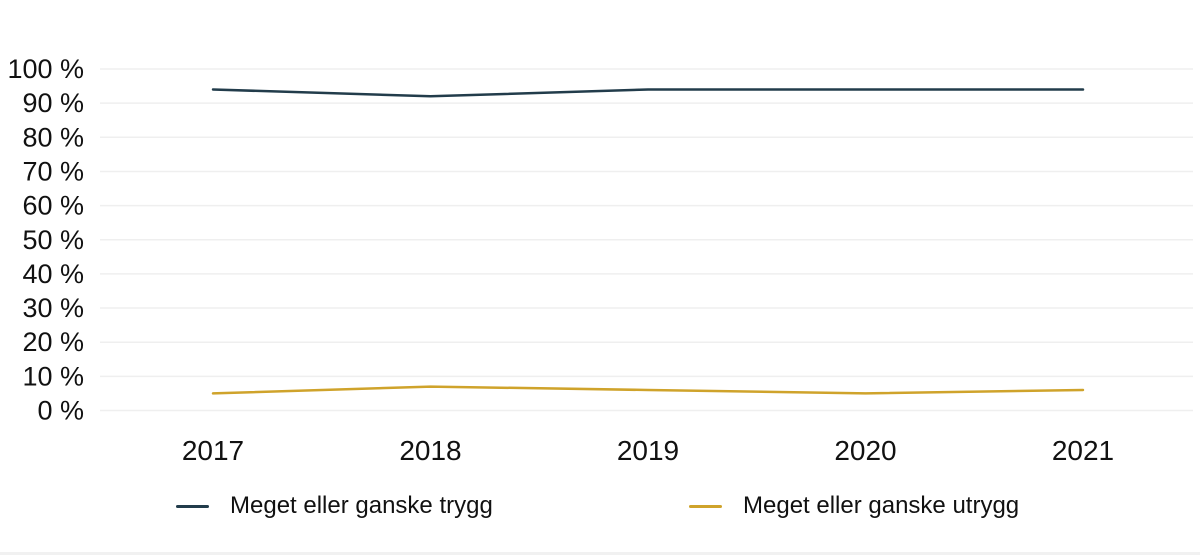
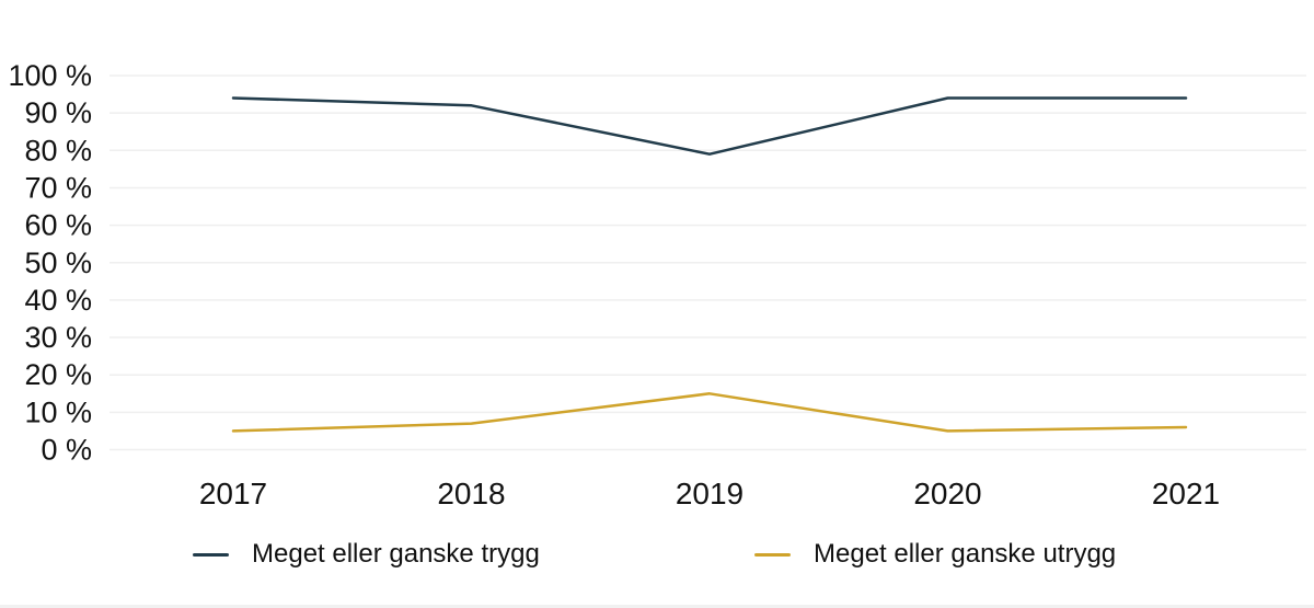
Meget eller ganske trygg/2019: 94% -> 79%
Meget eller ganske utrygg/2019: 6% -> 15%
